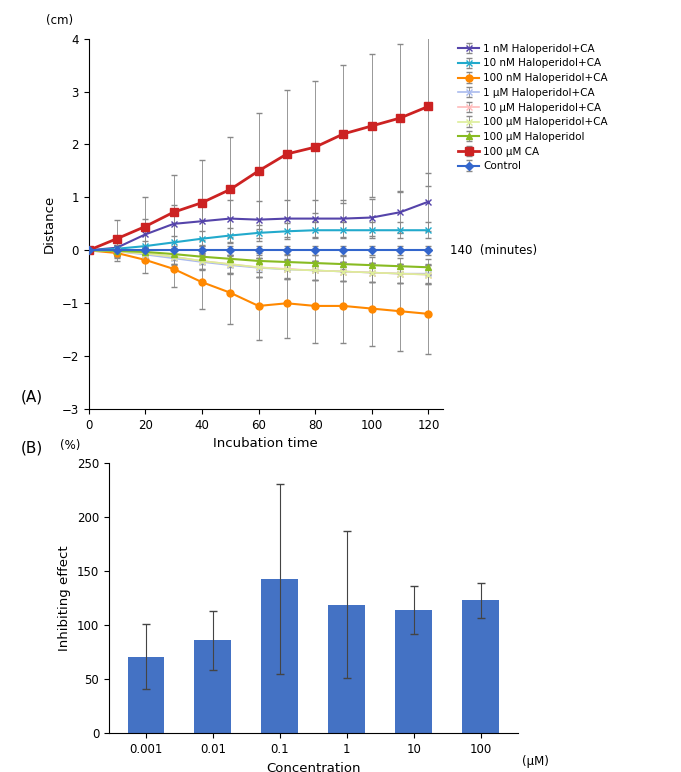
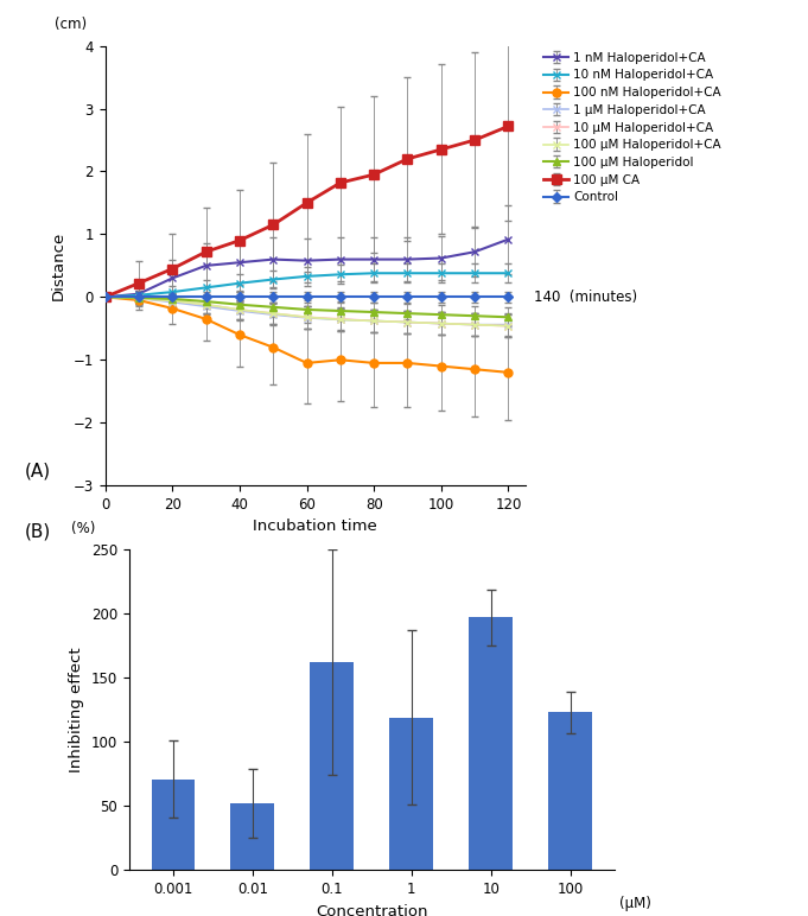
0.01: 86 -> 52
0.1: 143 -> 162
10: 114 -> 197
